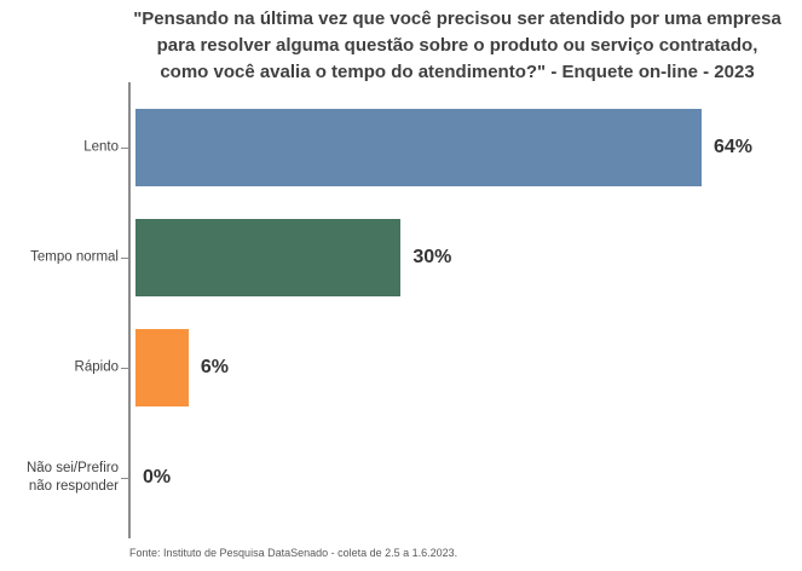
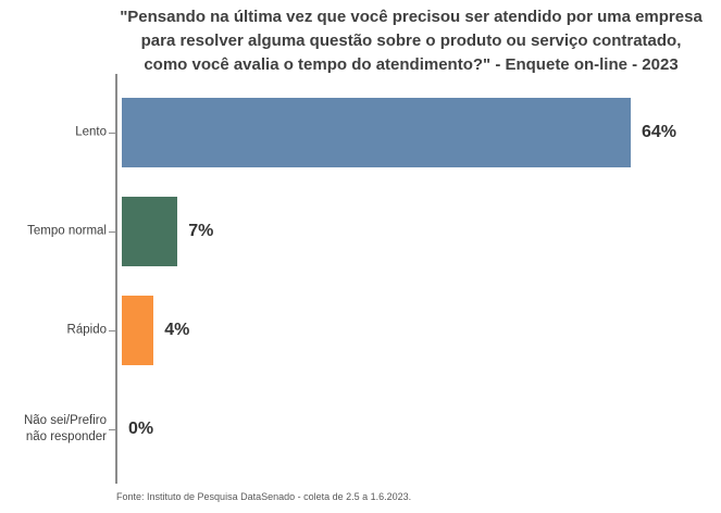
Tempo normal: 30% -> 7%
Rápido: 6% -> 4%
